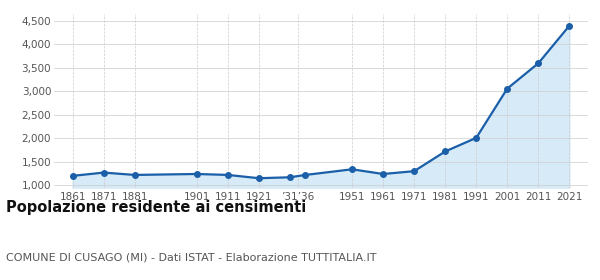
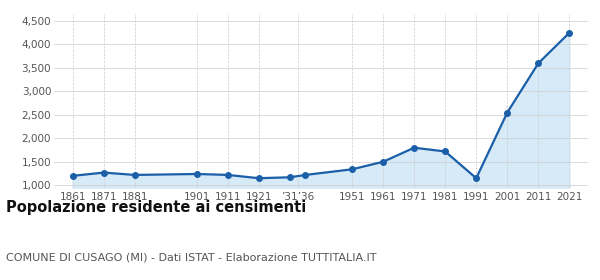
1961: 1,240 -> 1,500
1971: 1,300 -> 1,800
1991: 2,010 -> 1,150
2001: 3,060 -> 2,550
2021: 4,400 -> 4,250
